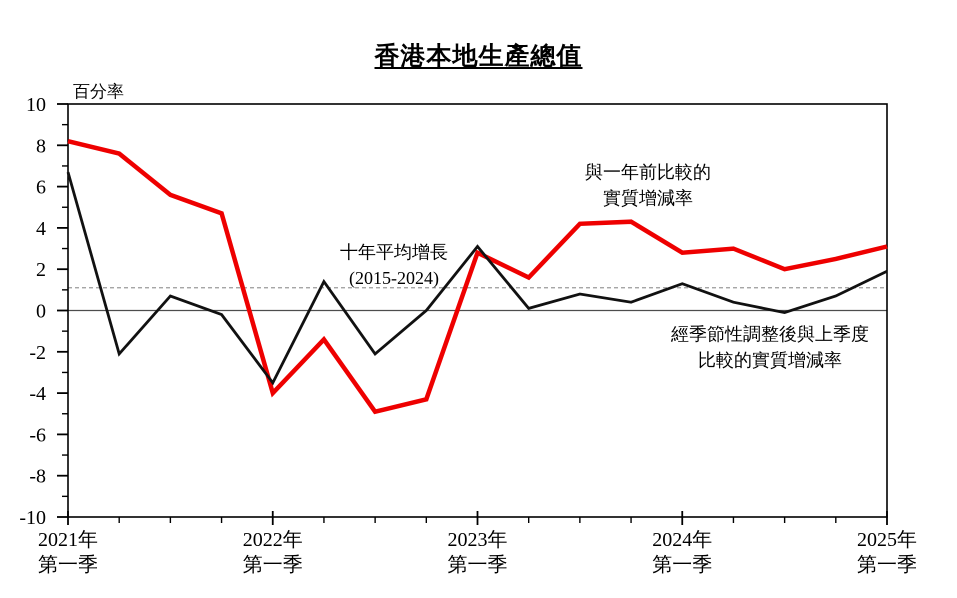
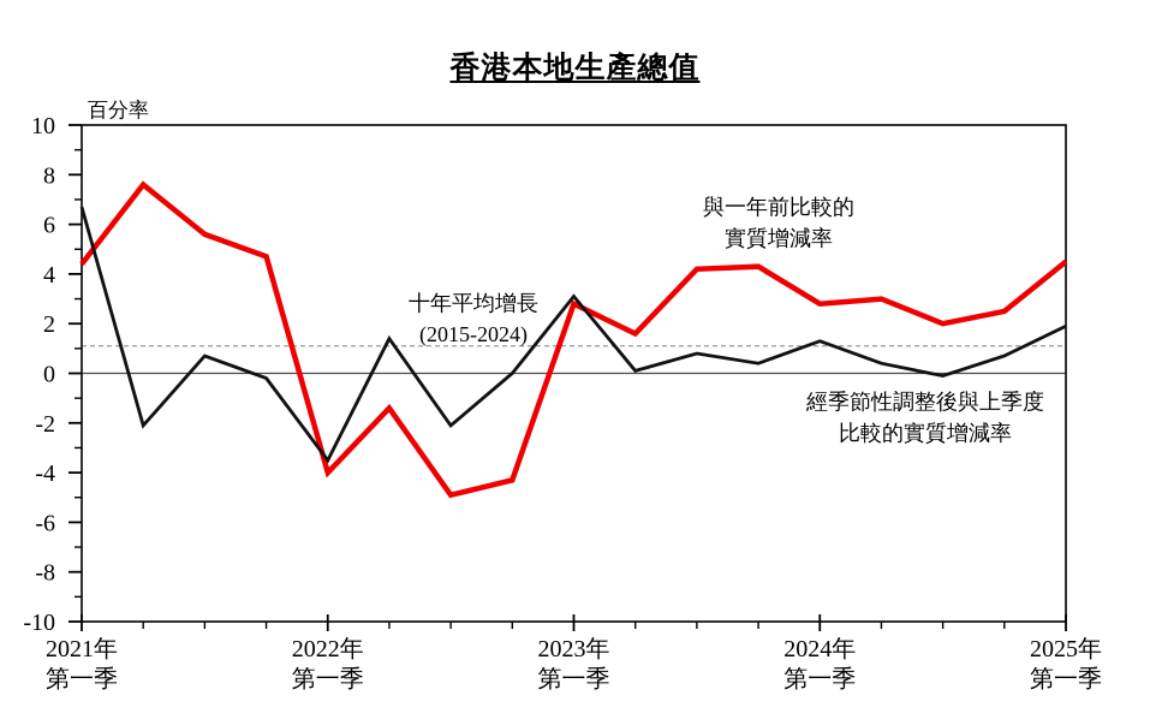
與一年前比較的實質增減率/2021年第一季: 8.2 -> 4.4
與一年前比較的實質增減率/2025年第一季: 3.1 -> 4.5
